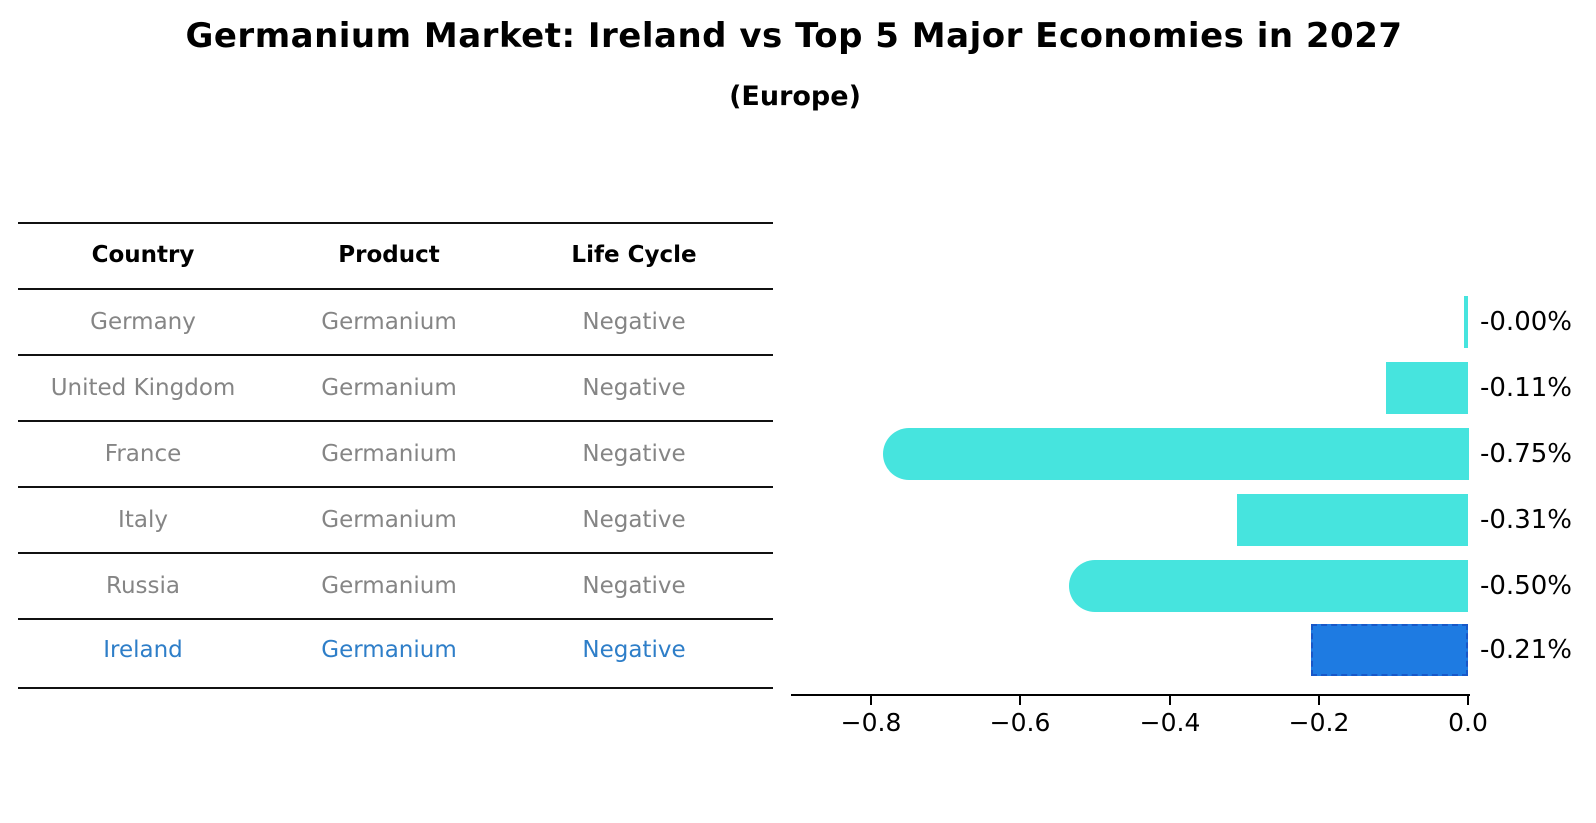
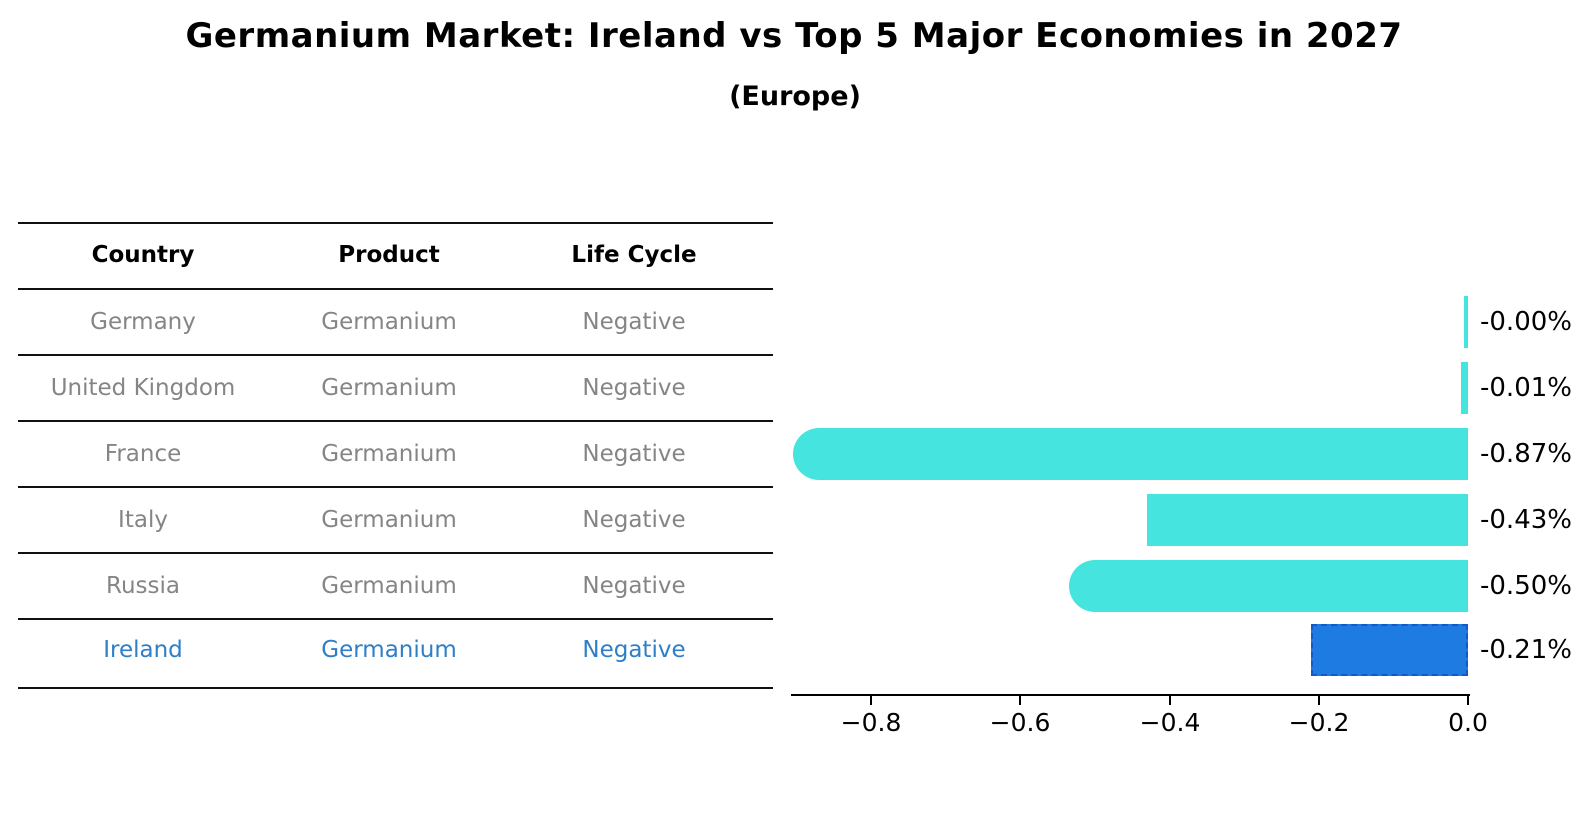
United Kingdom: -0.11% -> -0.01%
France: -0.75% -> -0.87%
Italy: -0.31% -> -0.43%
